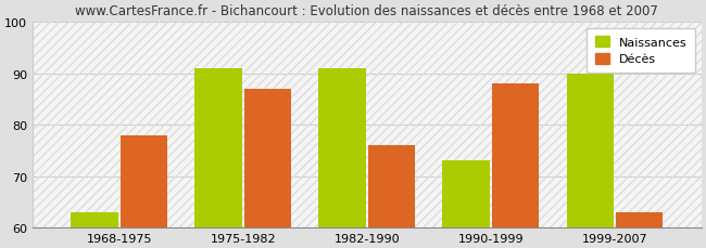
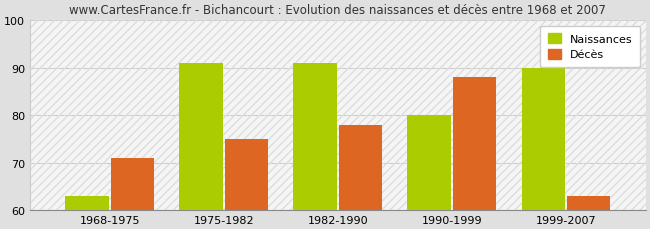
Décès/1968-1975: 78 -> 71
Décès/1975-1982: 87 -> 75
Décès/1982-1990: 76 -> 78
Naissances/1990-1999: 73 -> 80
